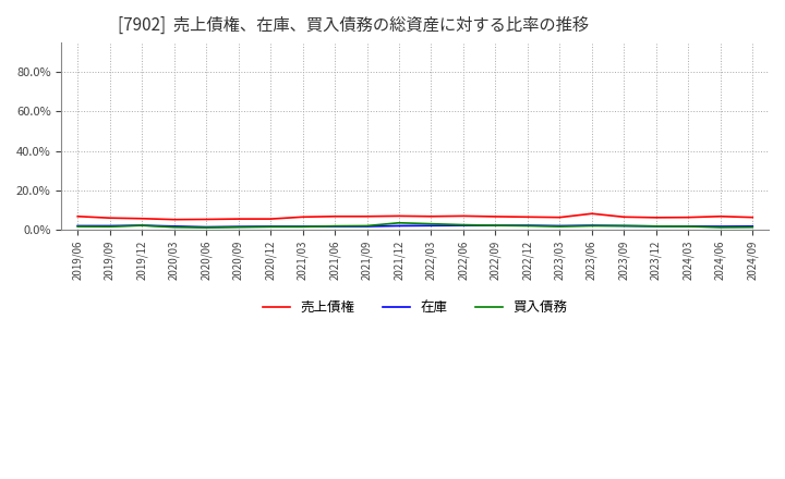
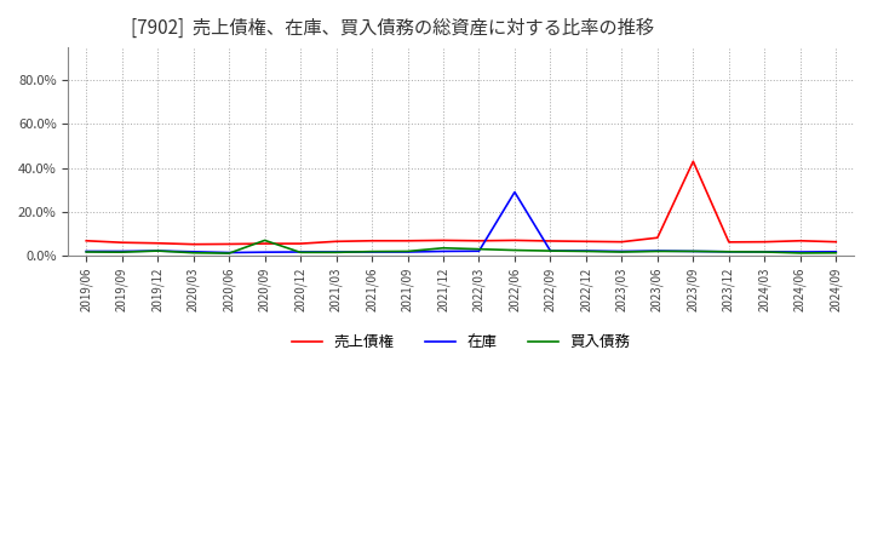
買入債務/2020/09: 1% -> 7%
在庫/2022/06: 2% -> 29%
売上債権/2023/09: 7% -> 43%
